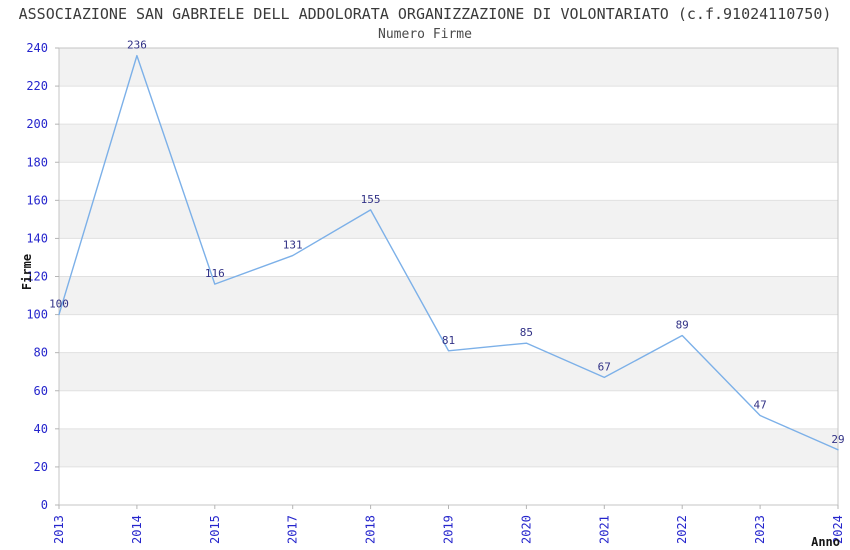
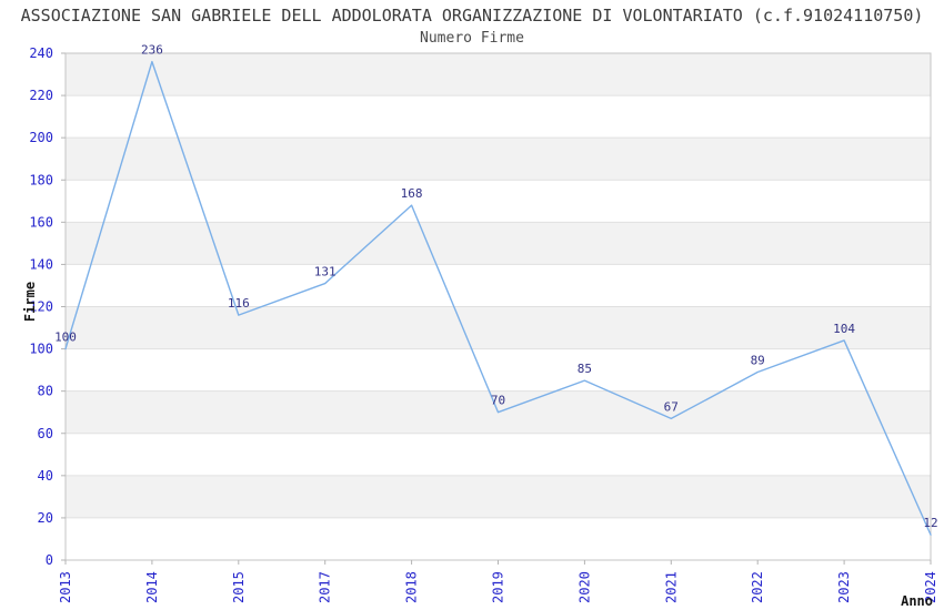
2018: 155 -> 168
2019: 81 -> 70
2023: 47 -> 104
2024: 29 -> 12
